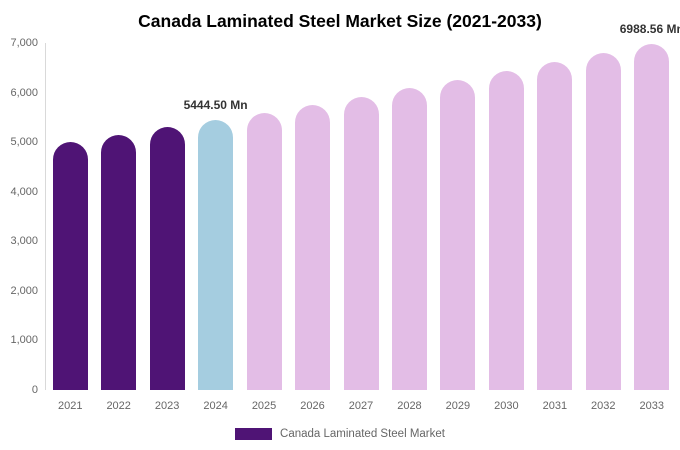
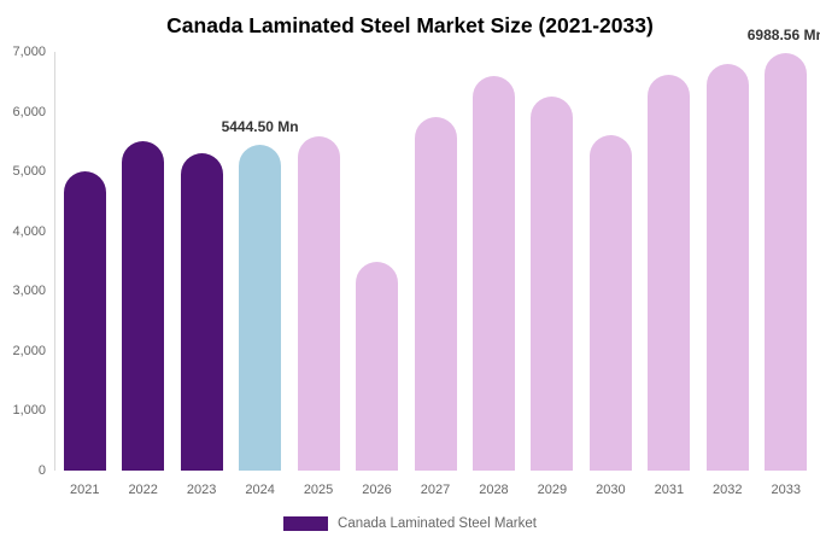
2022: 5200 -> 5500
2026: 5800 -> 3500
2028: 6100 -> 6600
2030: 6400 -> 5600
